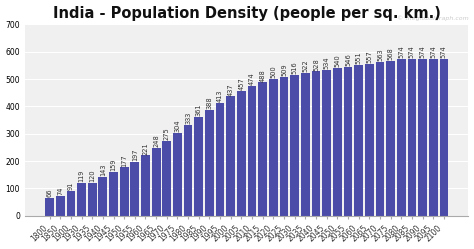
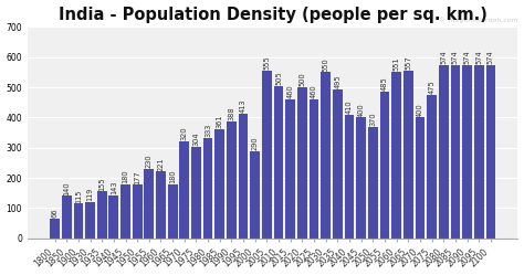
1850: 74 -> 140
1900: 91 -> 115
1935: 120 -> 155
1945: 159 -> 180
1955: 197 -> 230
1965: 248 -> 180
1970: 275 -> 320
2000: 437 -> 290
2005: 457 -> 555
2010: 474 -> 505
2015: 488 -> 460
2025: 509 -> 460
2030: 516 -> 550
2035: 522 -> 495
2040: 528 -> 410
2045: 534 -> 400
2050: 540 -> 370
2055: 546 -> 485
2070: 563 -> 400
2075: 568 -> 475
